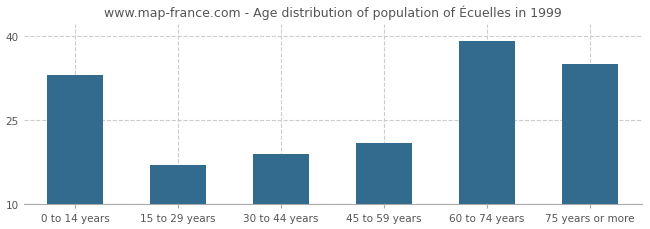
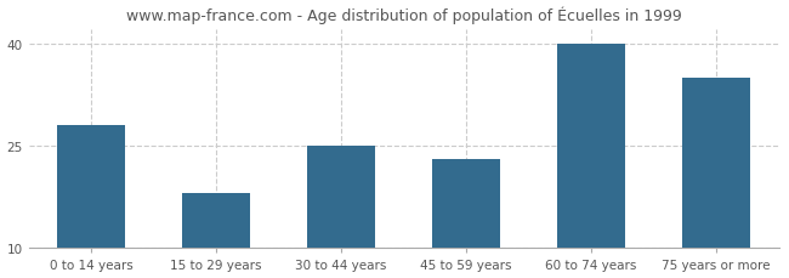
0 to 14 years: 33 -> 28
15 to 29 years: 17 -> 18
30 to 44 years: 19 -> 25
45 to 59 years: 21 -> 23
60 to 74 years: 39 -> 40
